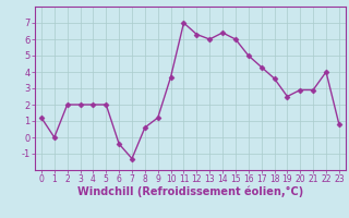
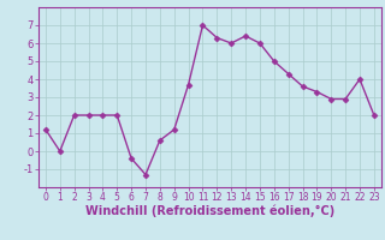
19: 2.5 -> 3.3
23: 0.8 -> 2.0
